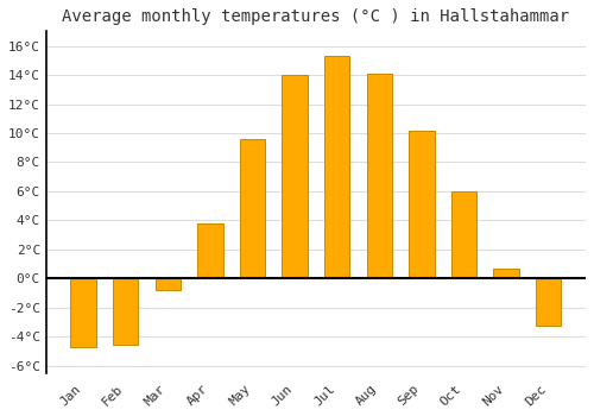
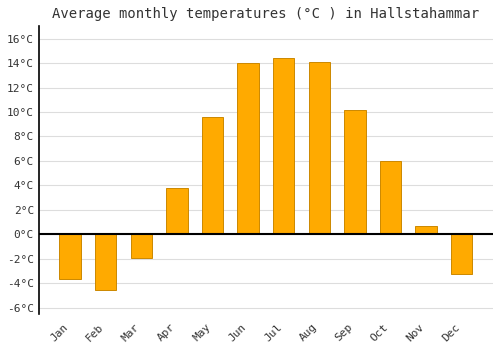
Jan: -4.7°C -> -3.6°C
Mar: -0.8°C -> -1.9°C
Jul: 15.3°C -> 14.4°C
